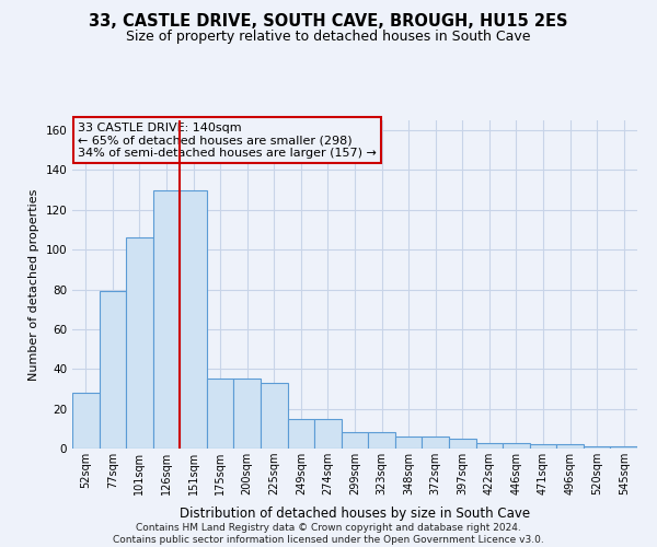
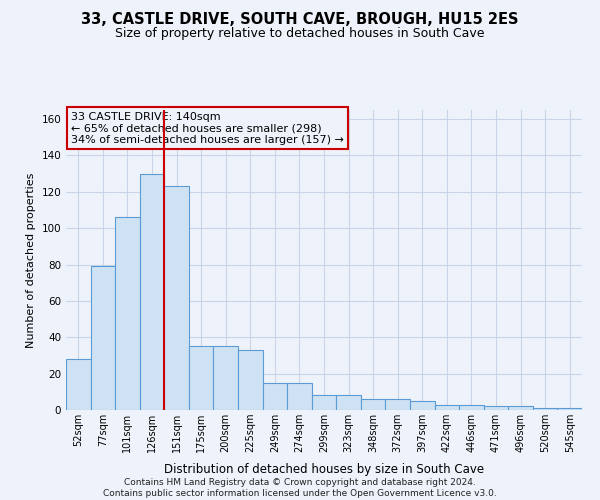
151sqm: 130 -> 123
